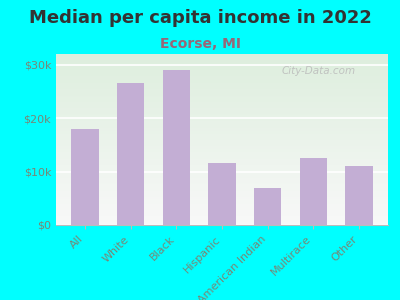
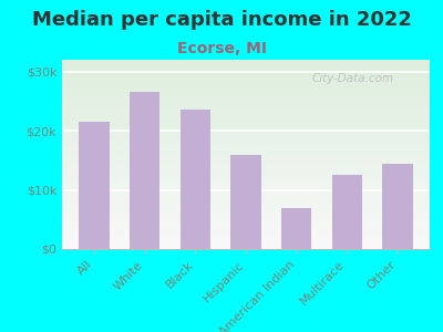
All: $18.0k -> $21.5k
Black: $29.0k -> $23.5k
Hispanic: $11.6k -> $16.0k
Other: $11.0k -> $14.5k
